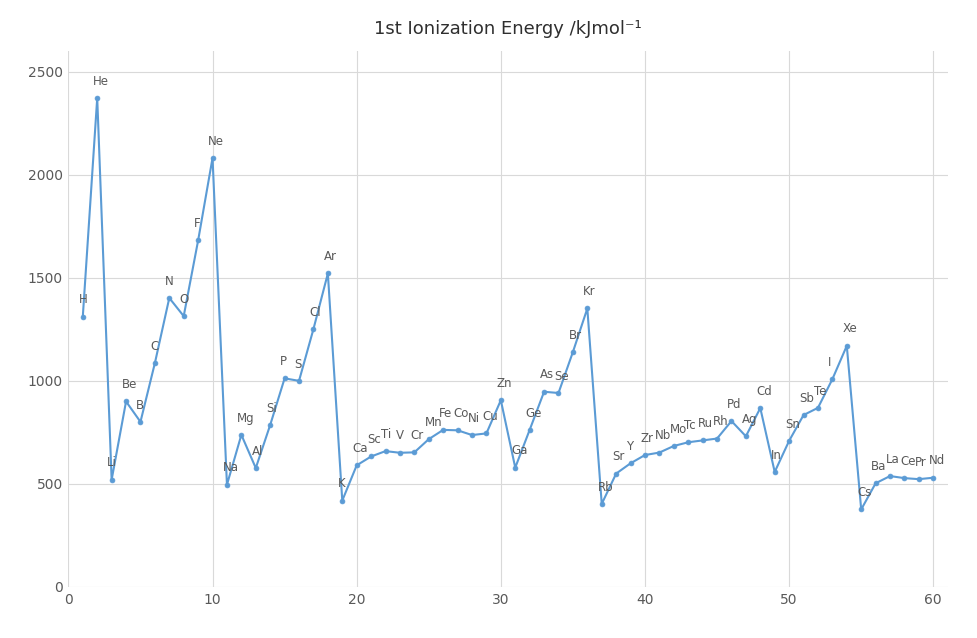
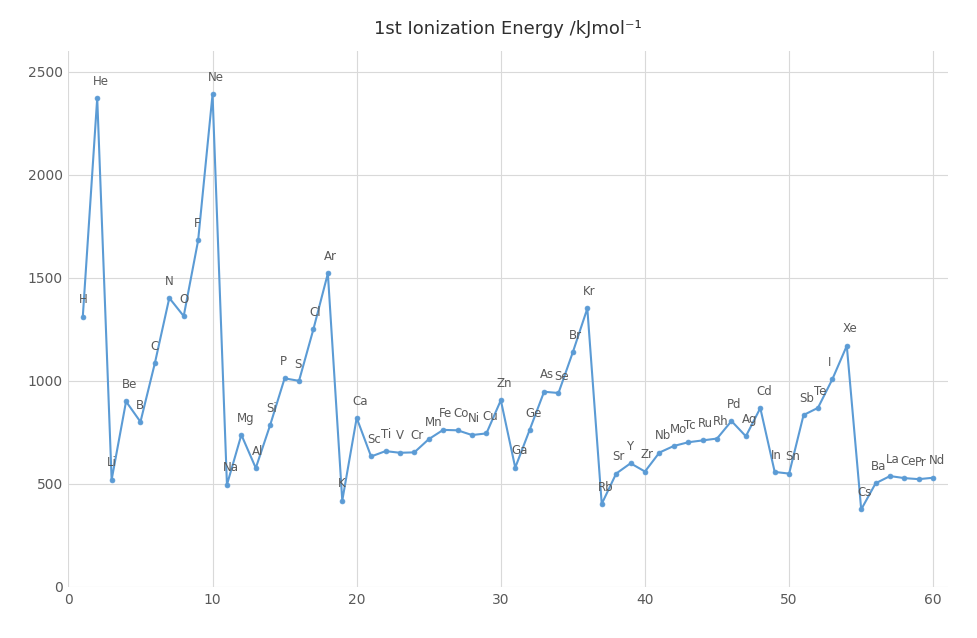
10: 2081 -> 2390
20: 590 -> 820
40: 640 -> 560
50: 709 -> 550
